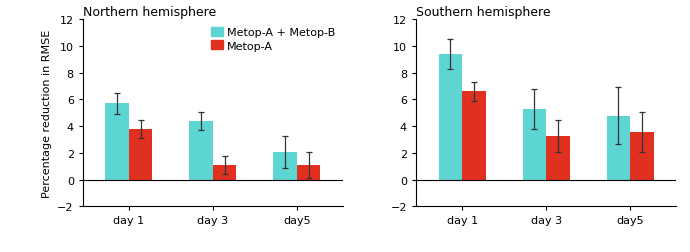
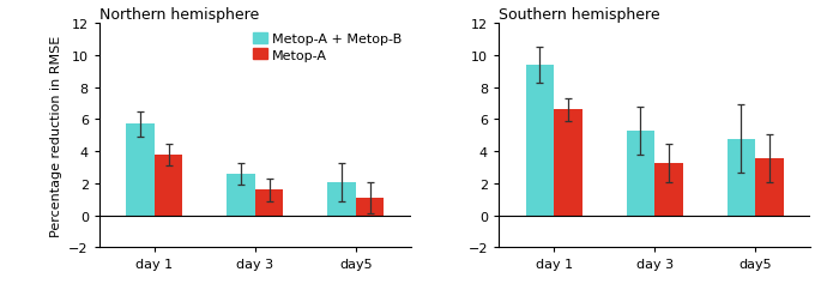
Northern hemisphere/Metop-A + Metop-B/day 3: 4.4 -> 2.6
Northern hemisphere/Metop-A/day 3: 1.1 -> 1.6
